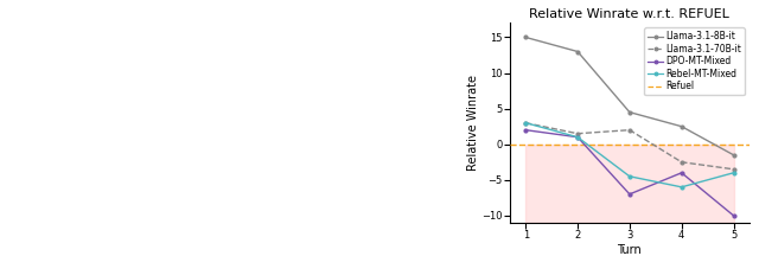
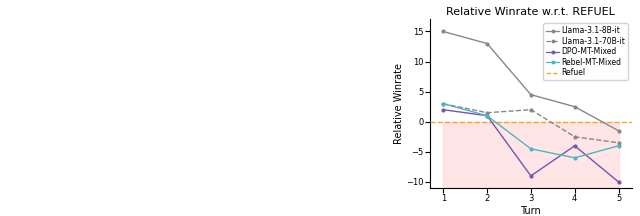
DPO-MT-Mixed/3: -7 -> -9
